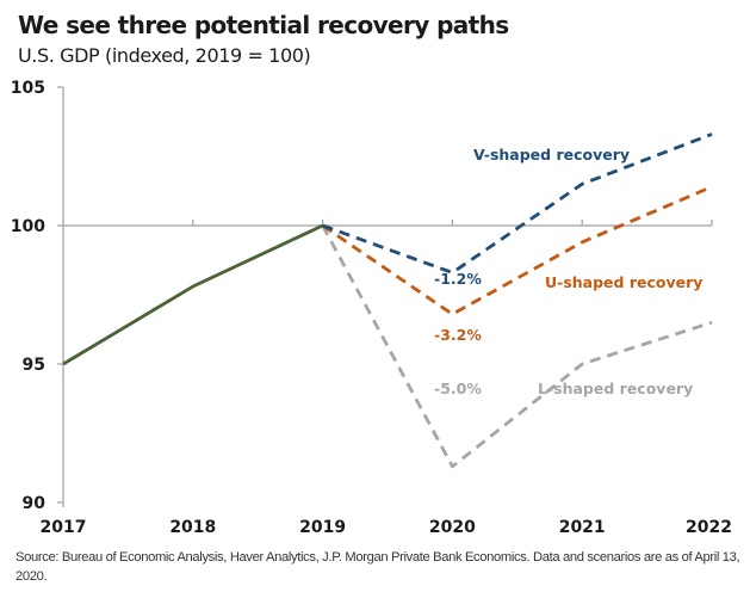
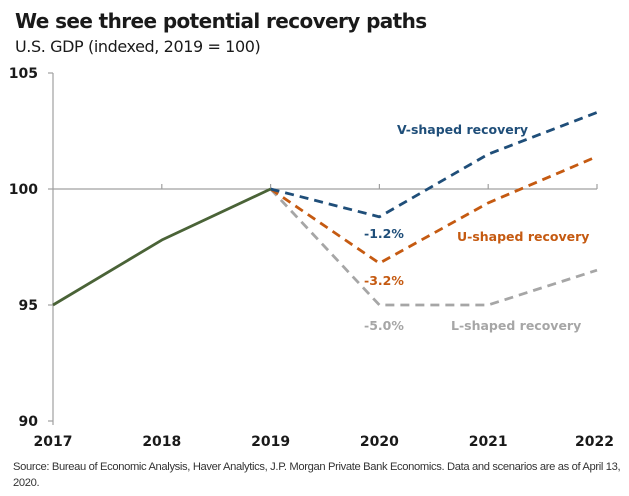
V-shaped recovery/2020: 98.3 -> 98.8
L-shaped recovery/2020: 91.3 -> 95.0
